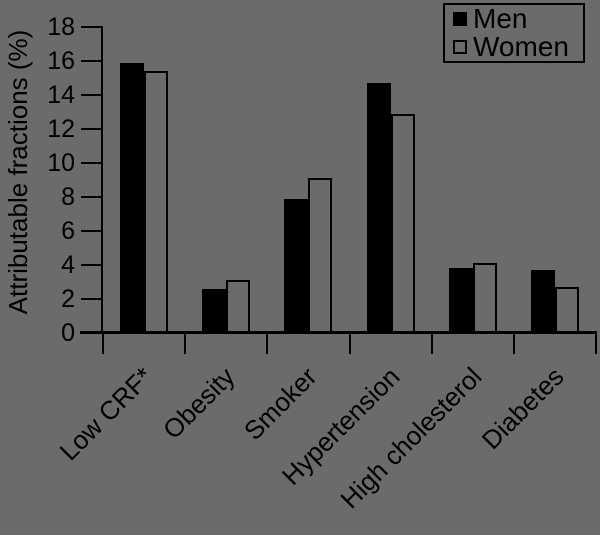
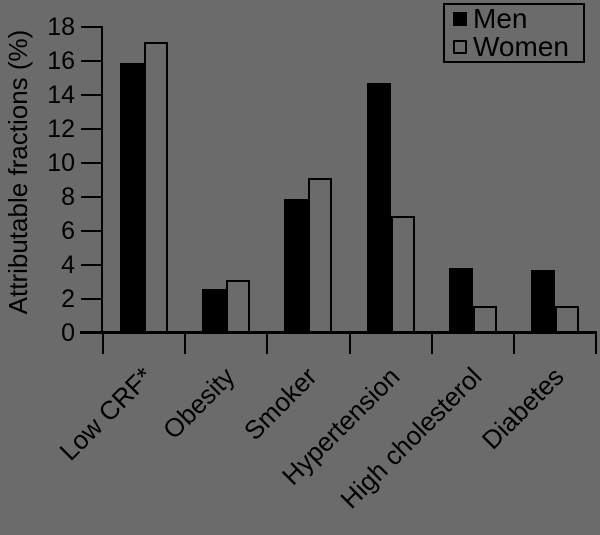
Women/Low CRF*: 15.4 -> 17.1
Women/Hypertension: 12.9 -> 6.9
Women/High cholesterol: 4.1 -> 1.6
Women/Diabetes: 2.7 -> 1.6
